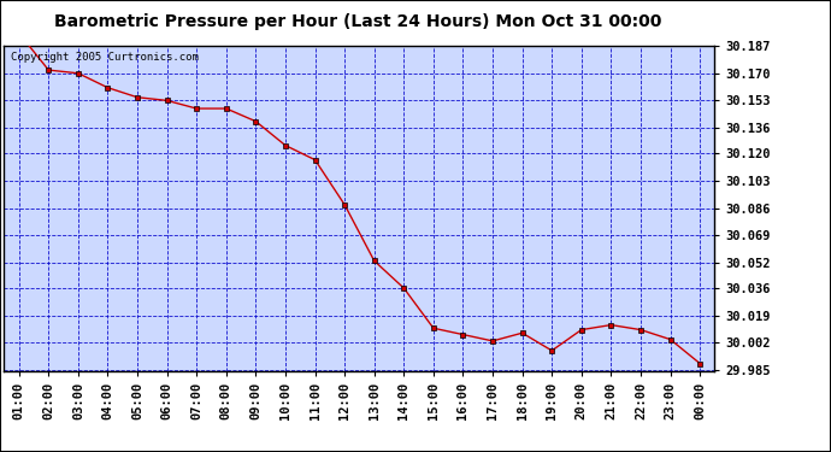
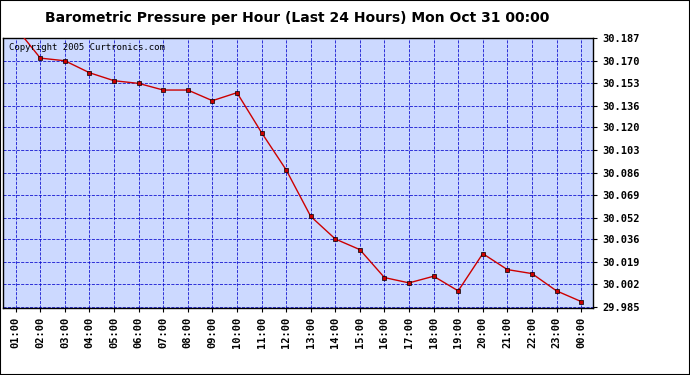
10:00: 30.125 -> 30.146
15:00: 30.011 -> 30.028
20:00: 30.010 -> 30.025
23:00: 30.004 -> 29.997
